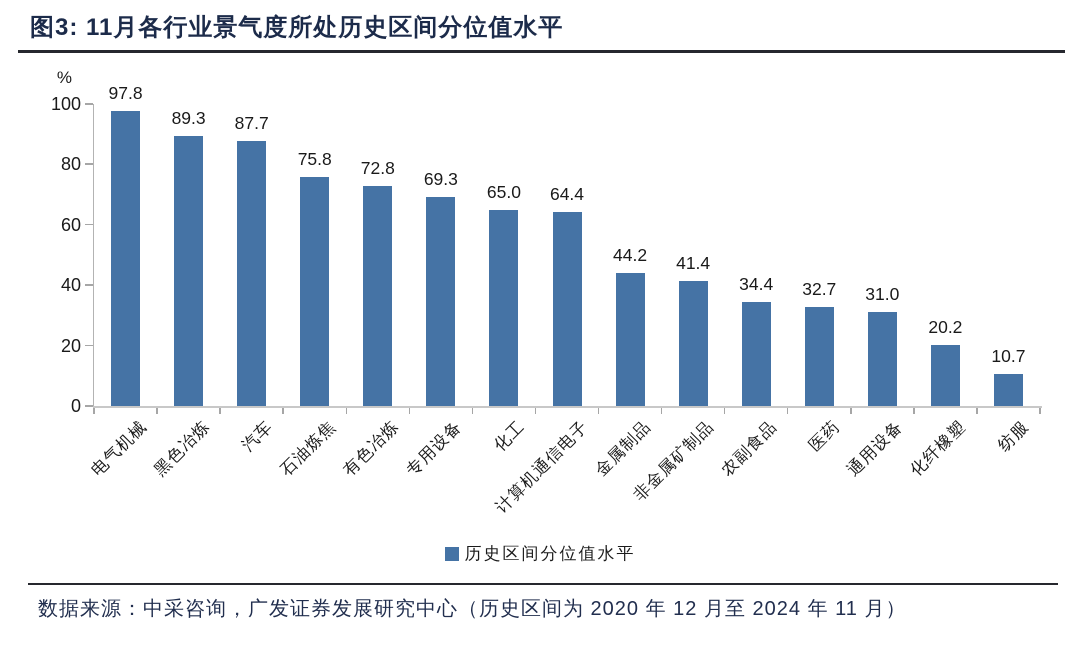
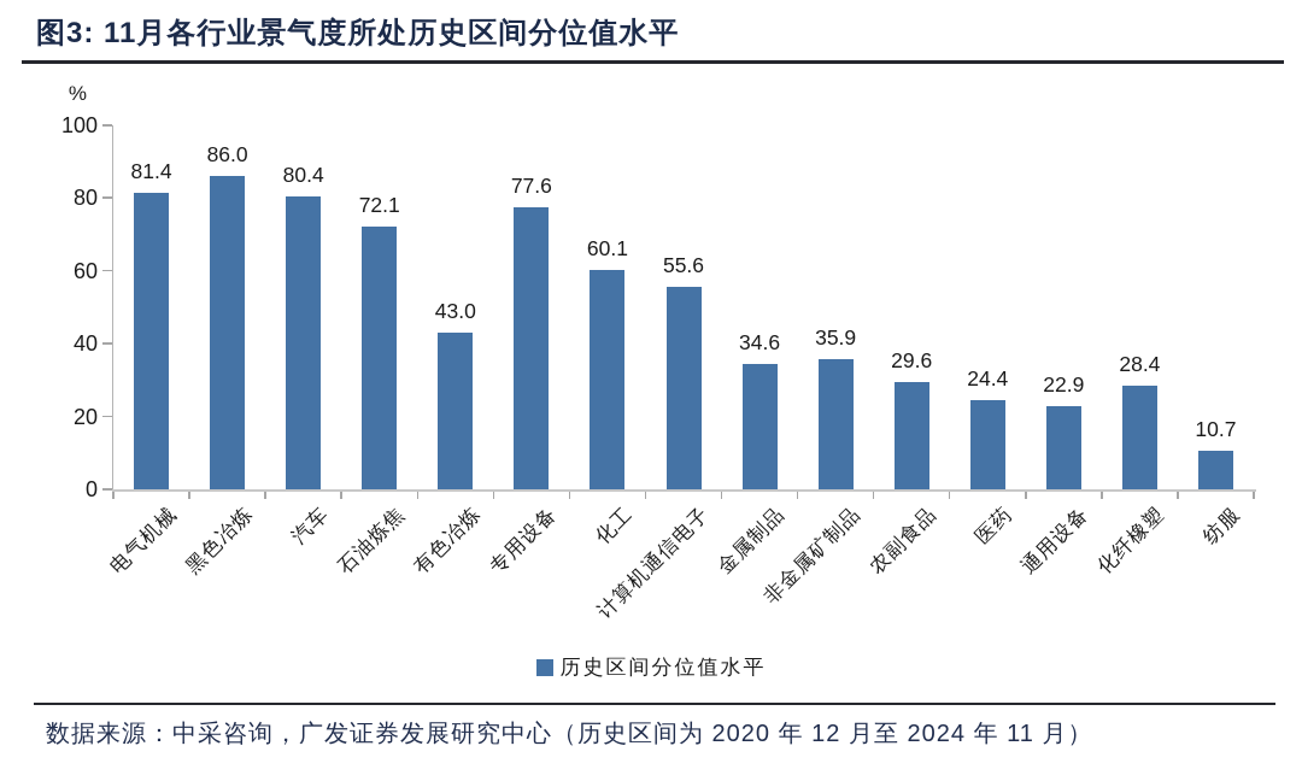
电气机械: 97.8 -> 81.4
黑色冶炼: 89.3 -> 86.0
汽车: 87.7 -> 80.4
石油炼焦: 75.8 -> 72.1
有色冶炼: 72.8 -> 43.0
专用设备: 69.3 -> 77.6
化工: 65.0 -> 60.1
计算机通信电子: 64.4 -> 55.6
金属制品: 44.2 -> 34.6
非金属矿制品: 41.4 -> 35.9
农副食品: 34.4 -> 29.6
医药: 32.7 -> 24.4
通用设备: 31.0 -> 22.9
化纤橡塑: 20.2 -> 28.4
